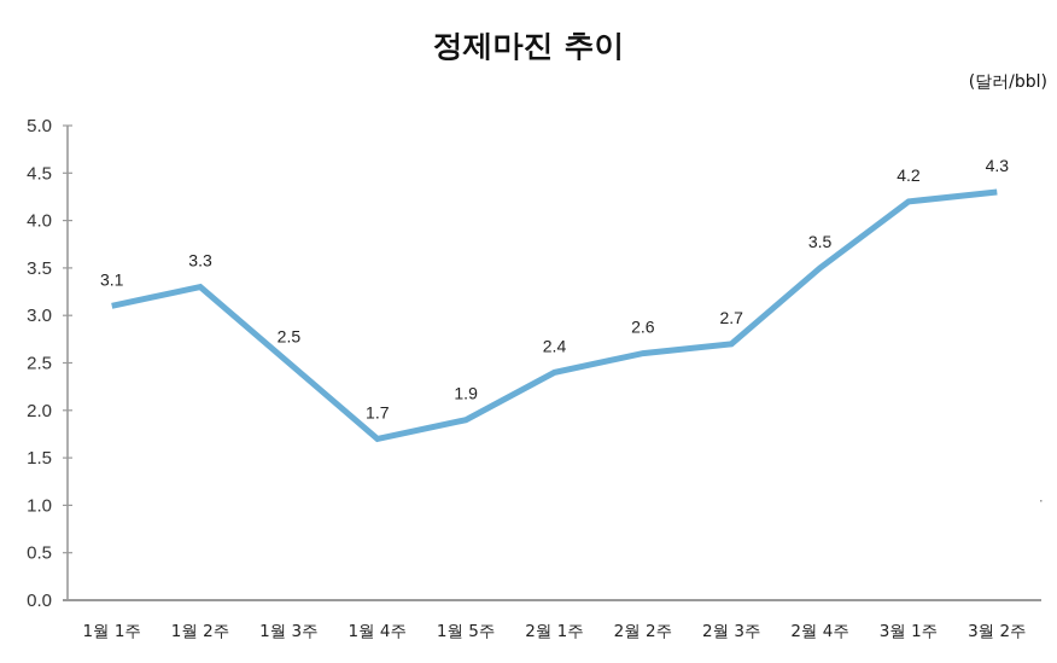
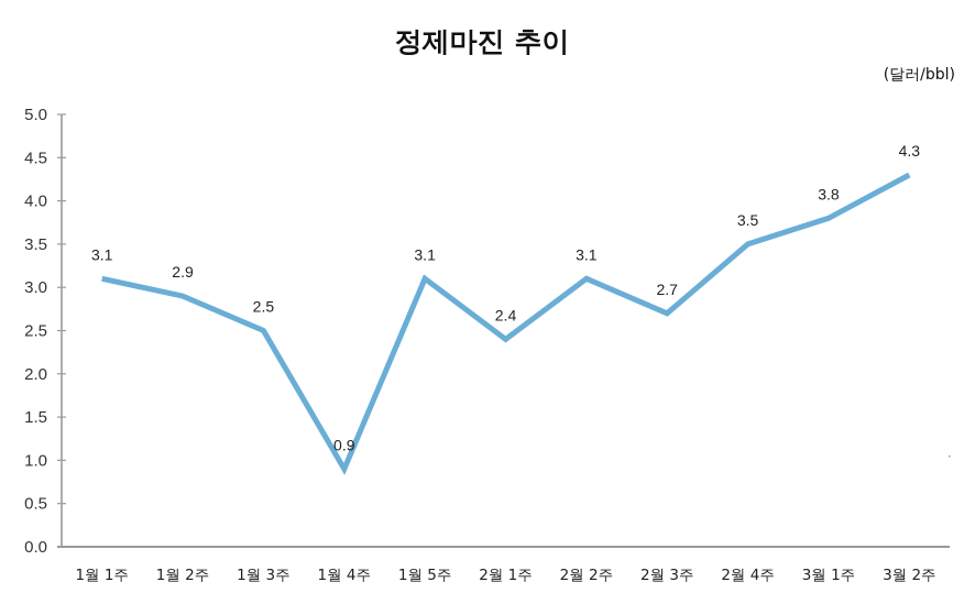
1월 2주: 3.3 -> 2.9
1월 4주: 1.7 -> 0.9
1월 5주: 1.9 -> 3.1
2월 2주: 2.6 -> 3.1
3월 1주: 4.2 -> 3.8
